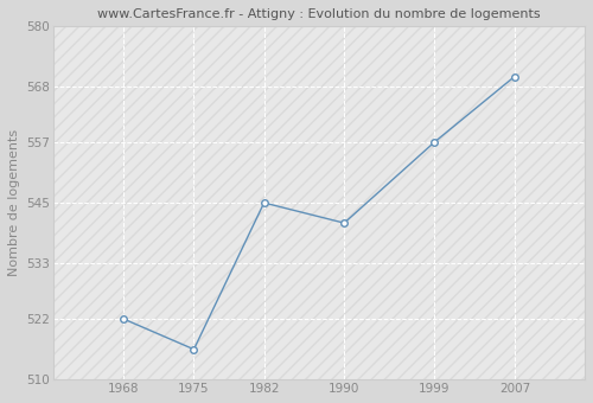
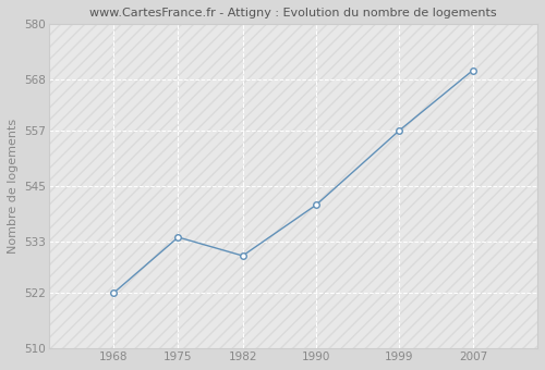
1975: 516 -> 534
1982: 545 -> 530
